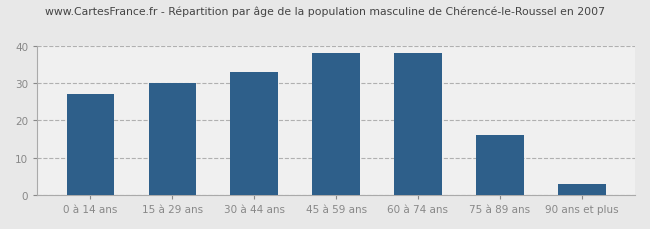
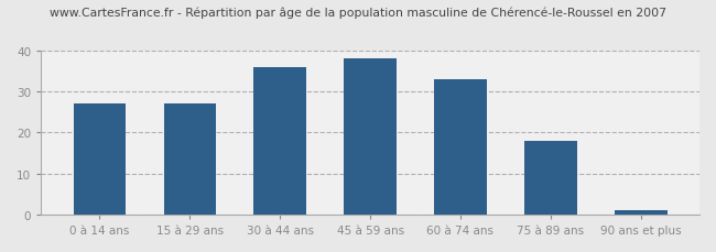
15 à 29 ans: 30 -> 27
30 à 44 ans: 33 -> 36
60 à 74 ans: 38 -> 33
75 à 89 ans: 16 -> 18
90 ans et plus: 3 -> 1
